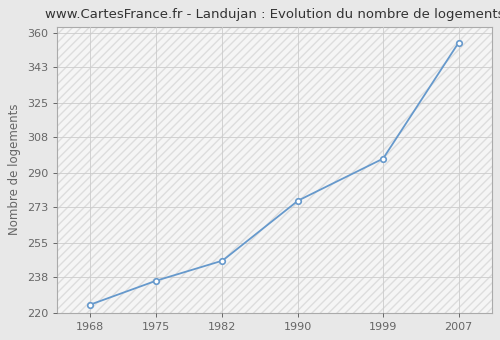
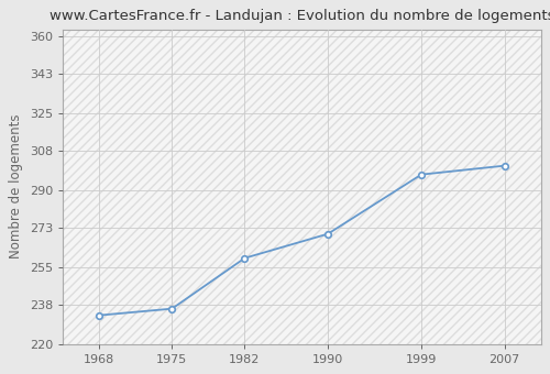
1968: 224 -> 233
1982: 246 -> 259
1990: 276 -> 270
2007: 355 -> 301
